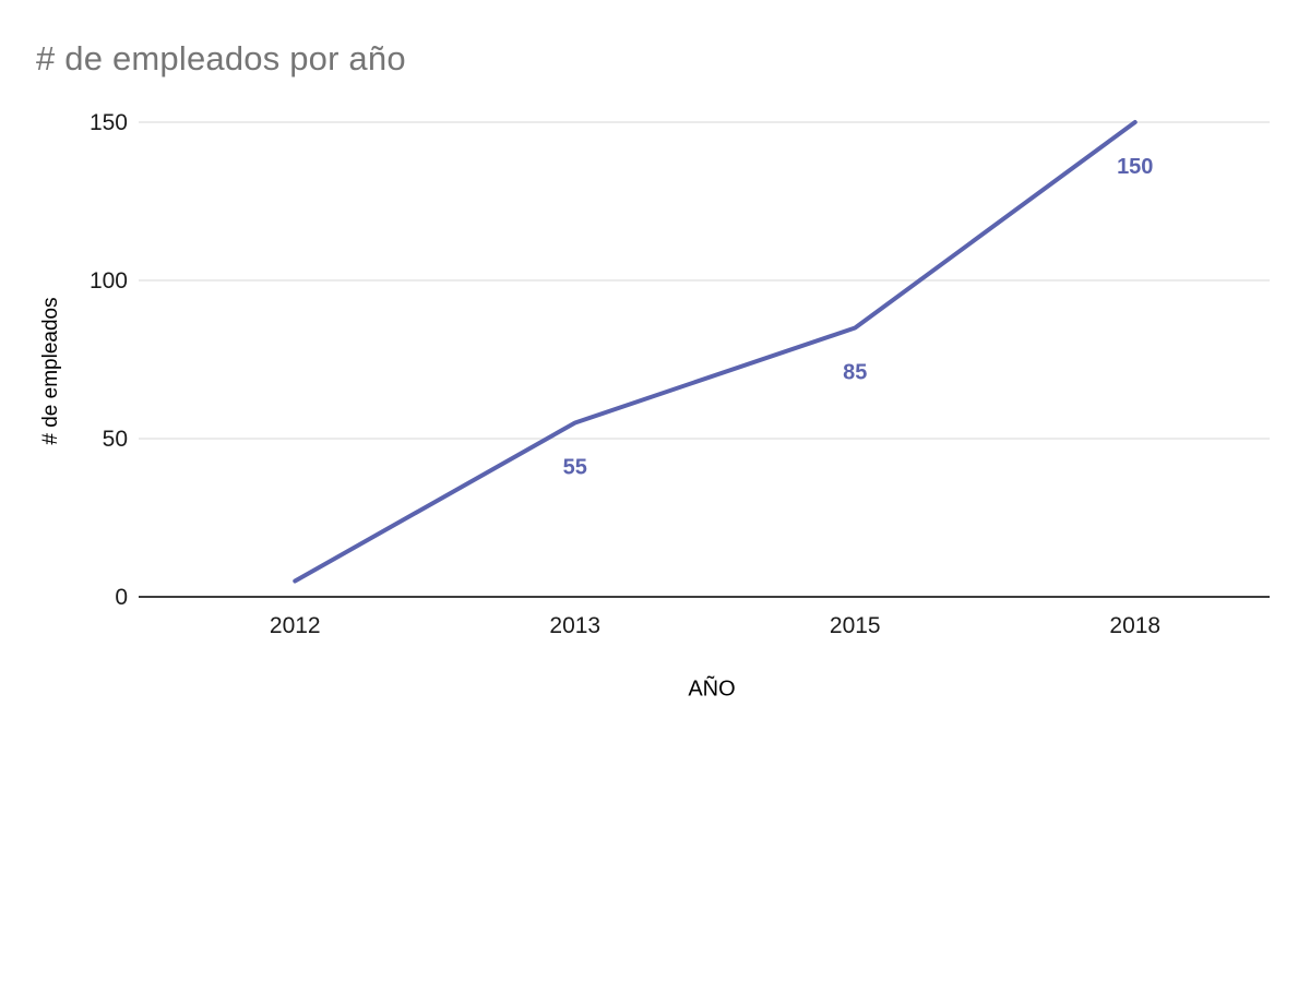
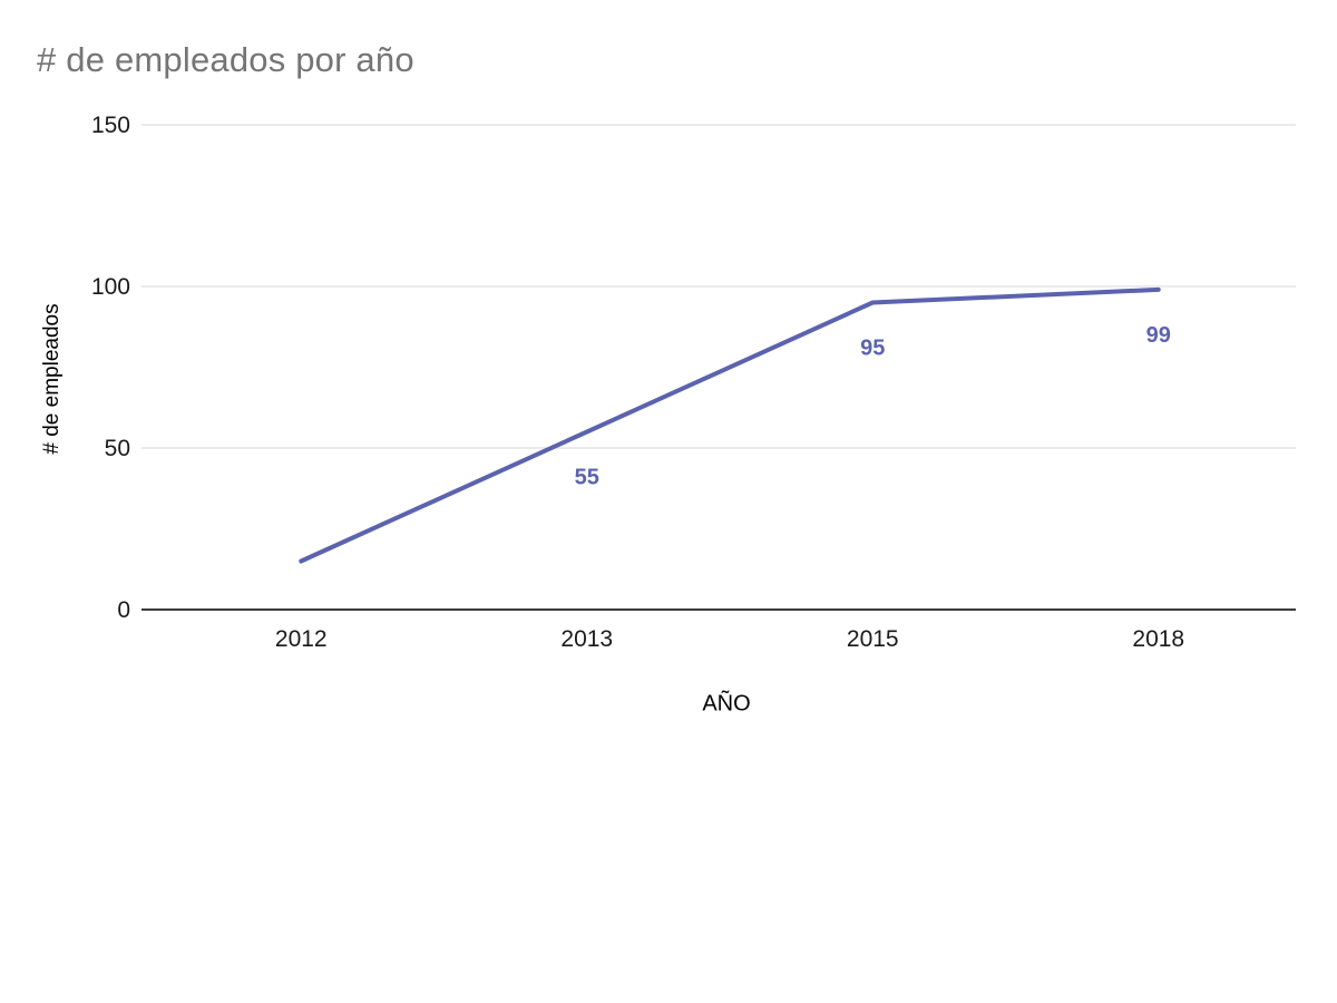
2012: 5 -> 15
2015: 85 -> 95
2018: 150 -> 99
